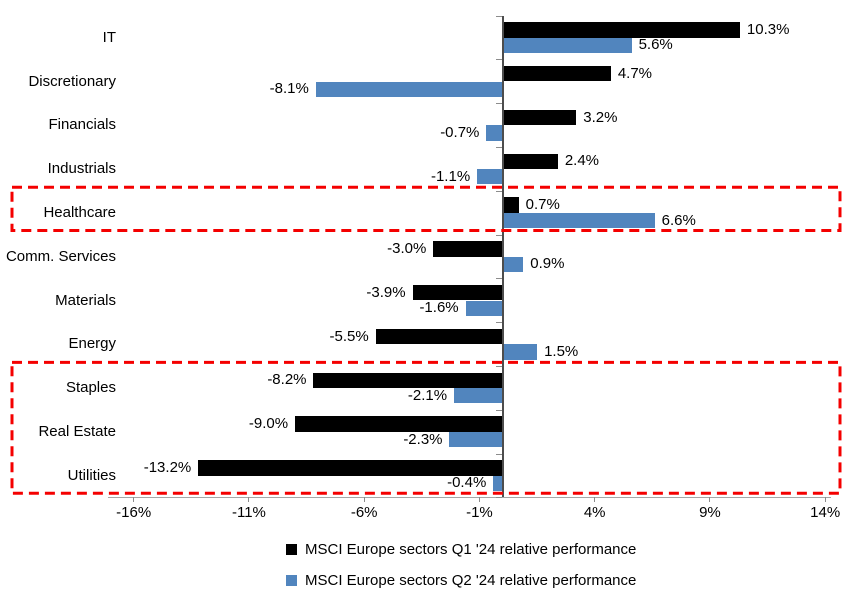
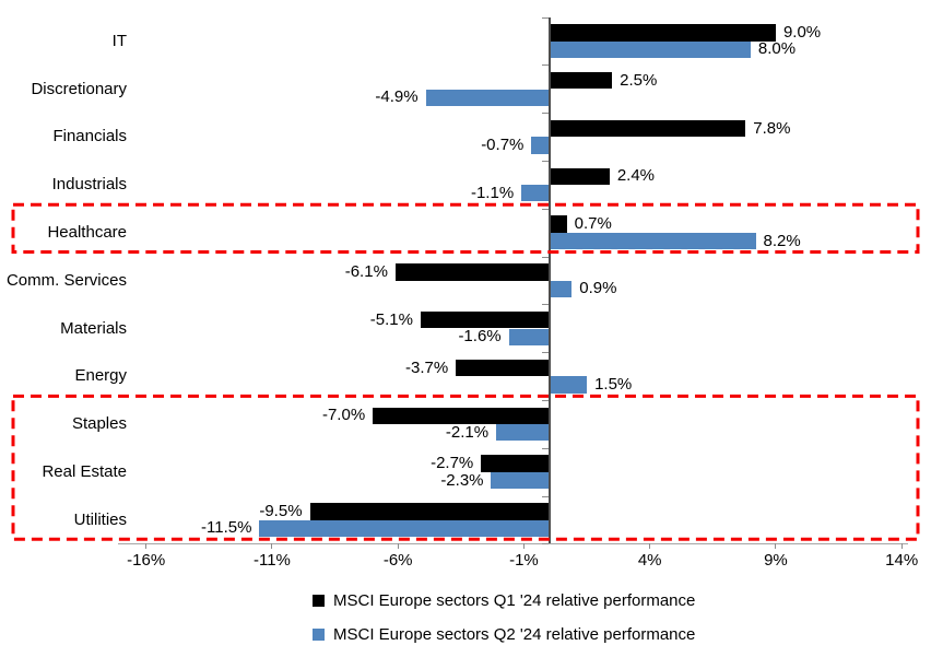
MSCI Europe sectors Q1 '24 relative performance/IT: 10.3% -> 9.0%
MSCI Europe sectors Q2 '24 relative performance/IT: 5.6% -> 8.0%
MSCI Europe sectors Q1 '24 relative performance/Discretionary: 4.7% -> 2.5%
MSCI Europe sectors Q2 '24 relative performance/Discretionary: -8.1% -> -4.9%
MSCI Europe sectors Q1 '24 relative performance/Financials: 3.2% -> 7.8%
MSCI Europe sectors Q2 '24 relative performance/Healthcare: 6.6% -> 8.2%
MSCI Europe sectors Q1 '24 relative performance/Comm. Services: -3.0% -> -6.1%
MSCI Europe sectors Q1 '24 relative performance/Materials: -3.9% -> -5.1%
MSCI Europe sectors Q1 '24 relative performance/Energy: -5.5% -> -3.7%
MSCI Europe sectors Q1 '24 relative performance/Staples: -8.2% -> -7.0%
MSCI Europe sectors Q1 '24 relative performance/Real Estate: -9.0% -> -2.7%
MSCI Europe sectors Q1 '24 relative performance/Utilities: -13.2% -> -9.5%
MSCI Europe sectors Q2 '24 relative performance/Utilities: -0.4% -> -11.5%
